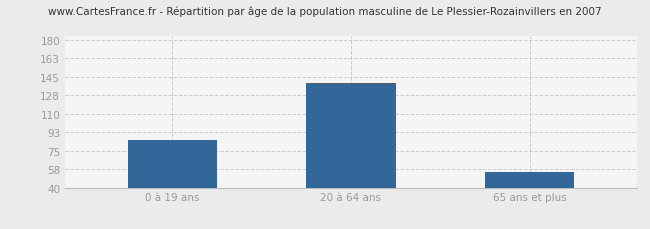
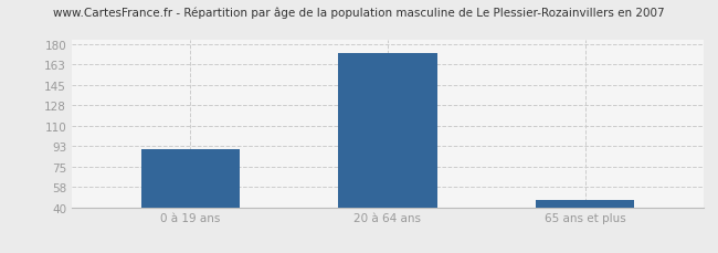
0 à 19 ans: 85 -> 90
20 à 64 ans: 139 -> 172
65 ans et plus: 55 -> 46
